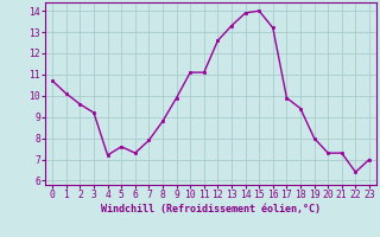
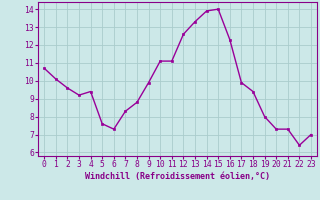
4: 7.2 -> 9.4
7: 7.9 -> 8.3
16: 13.2 -> 12.3
